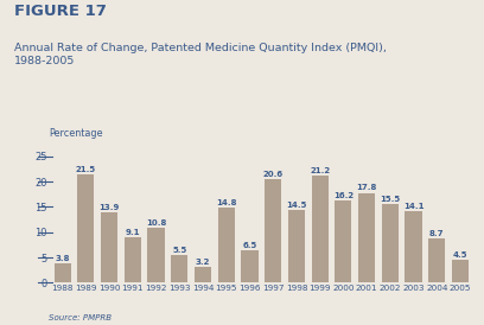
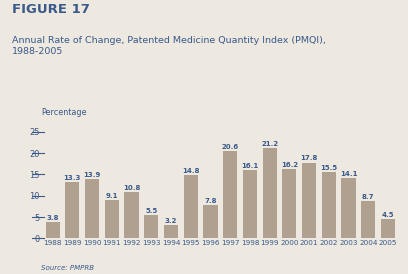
1989: 21.5 -> 13.3
1996: 6.5 -> 7.8
1998: 14.5 -> 16.1
